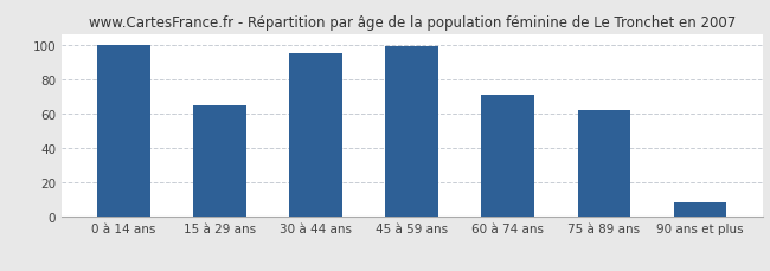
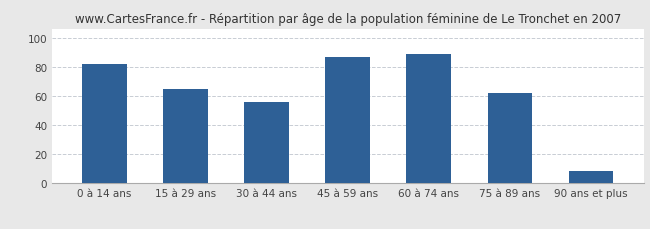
0 à 14 ans: 100 -> 82
30 à 44 ans: 95 -> 56
45 à 59 ans: 99 -> 87
60 à 74 ans: 71 -> 89
